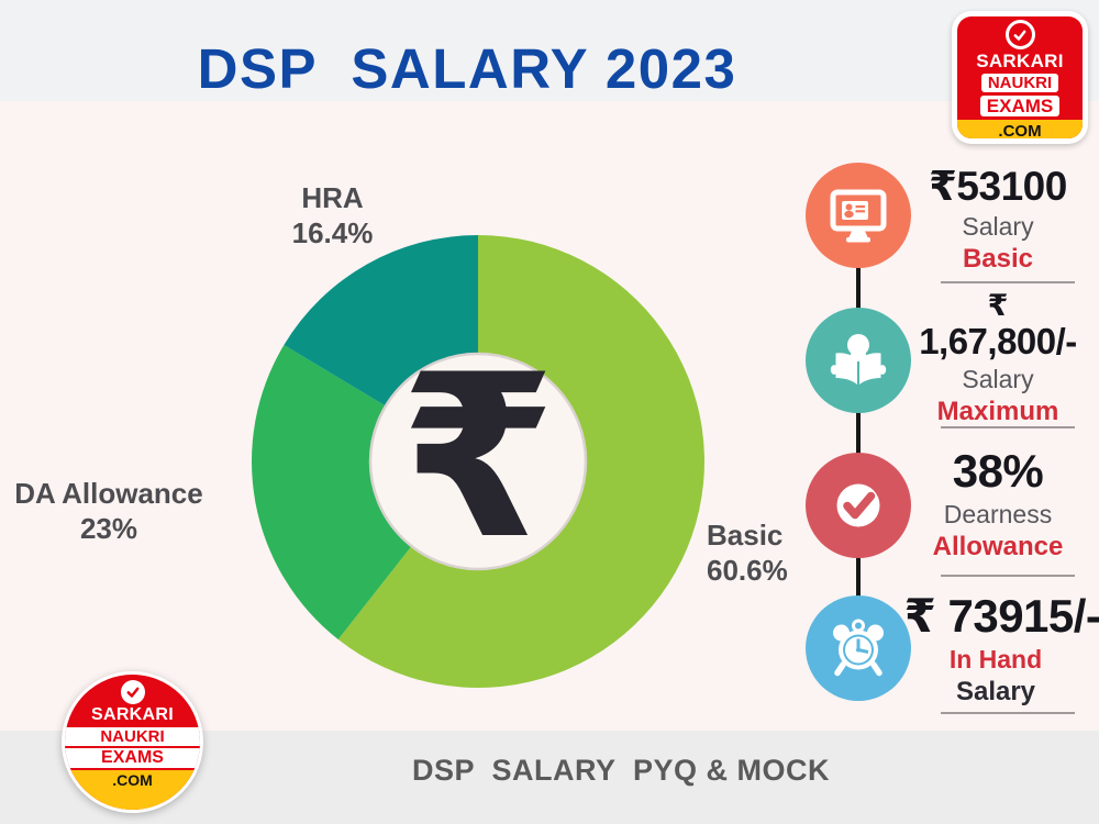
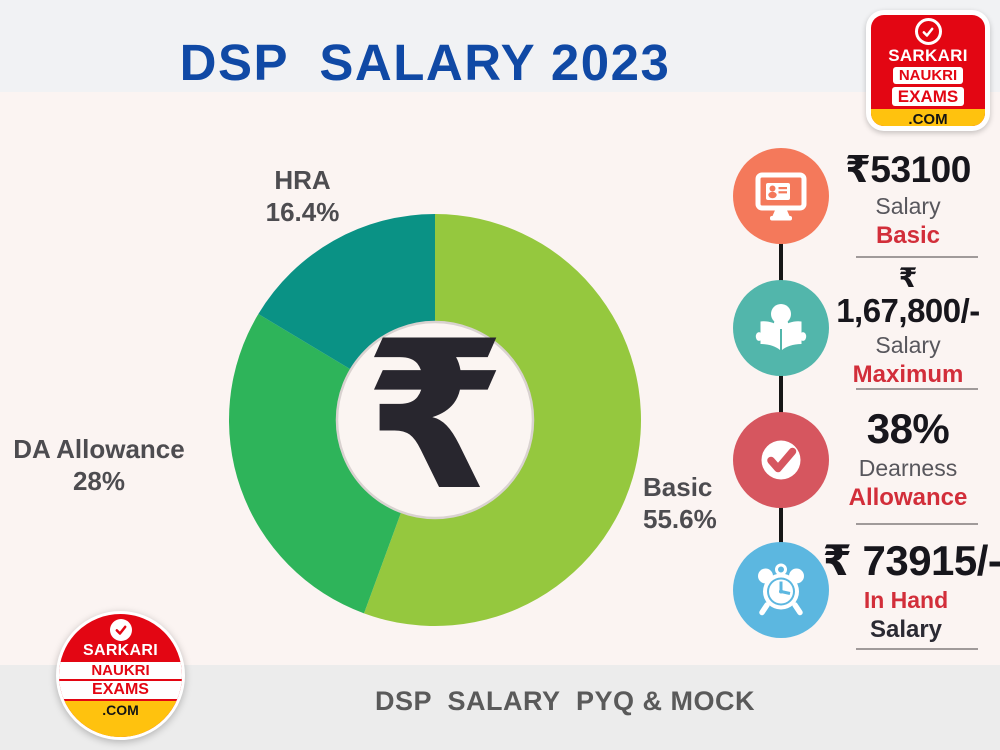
Basic: 60.6% -> 55.6%
DA Allowance: 23% -> 28%
